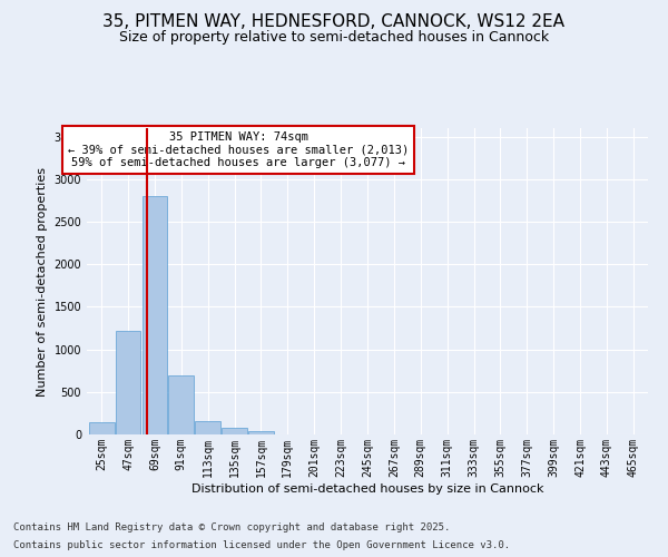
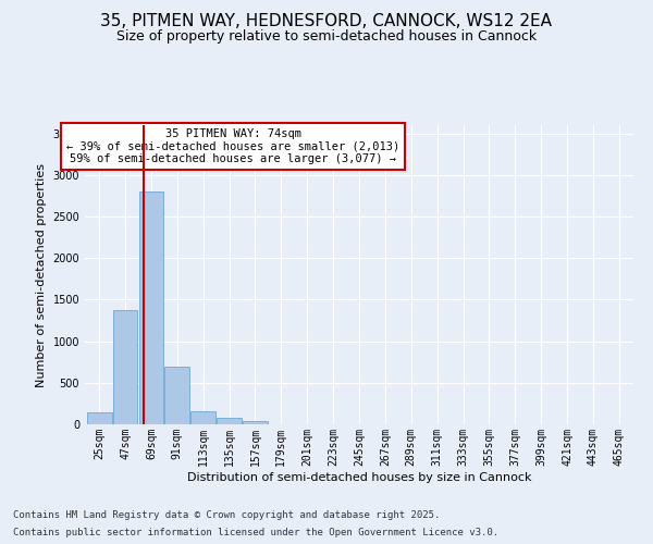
47sqm: 1220 -> 1380
